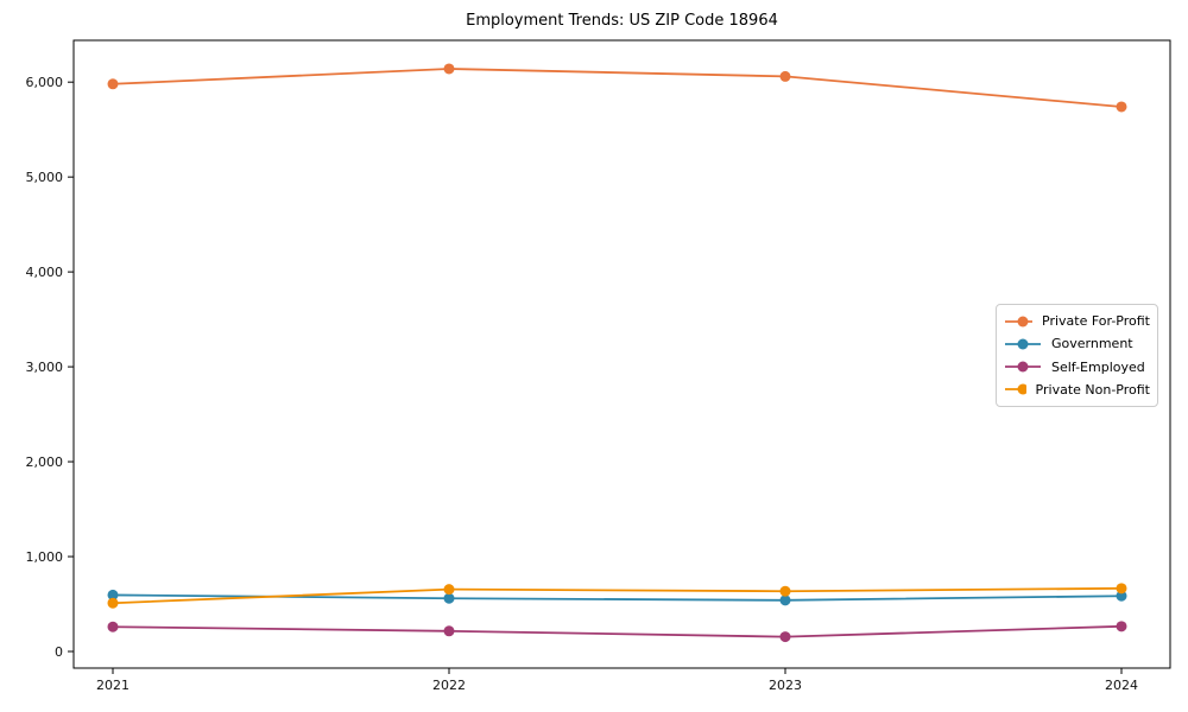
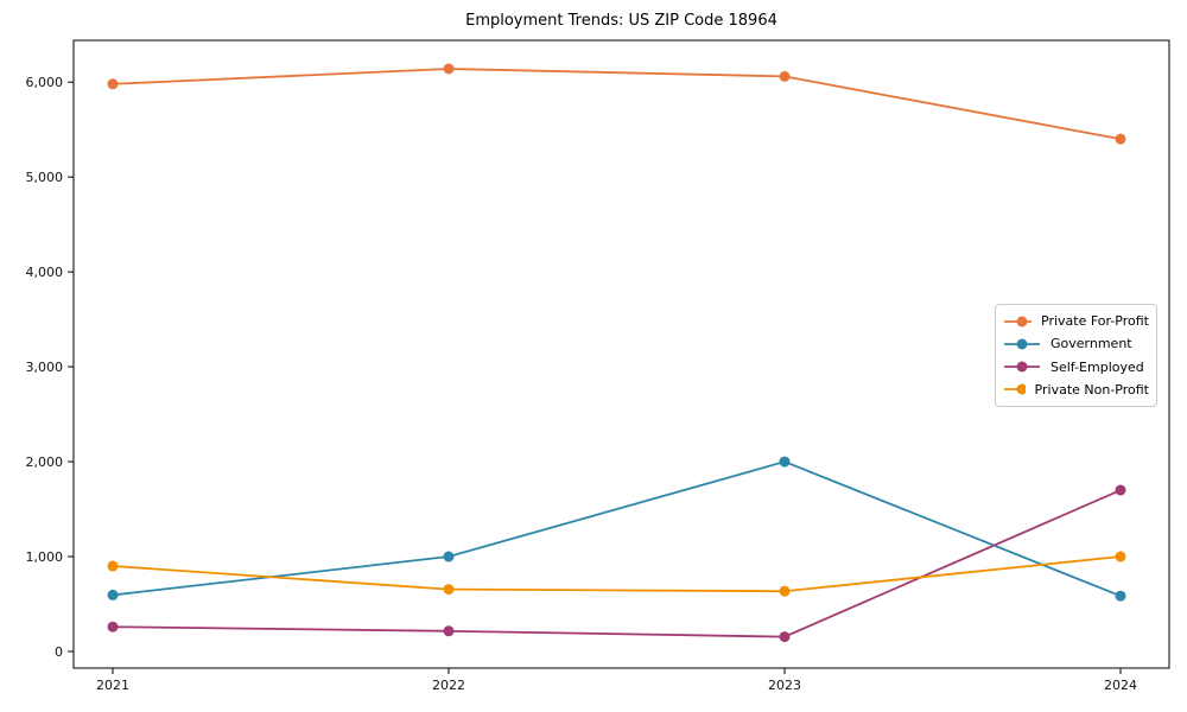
Private Non-Profit/2021: 500 -> 900
Government/2022: 600 -> 1000
Government/2023: 500 -> 2000
Private For-Profit/2024: 5700 -> 5400
Self-Employed/2024: 300 -> 1700
Private Non-Profit/2024: 700 -> 1000
